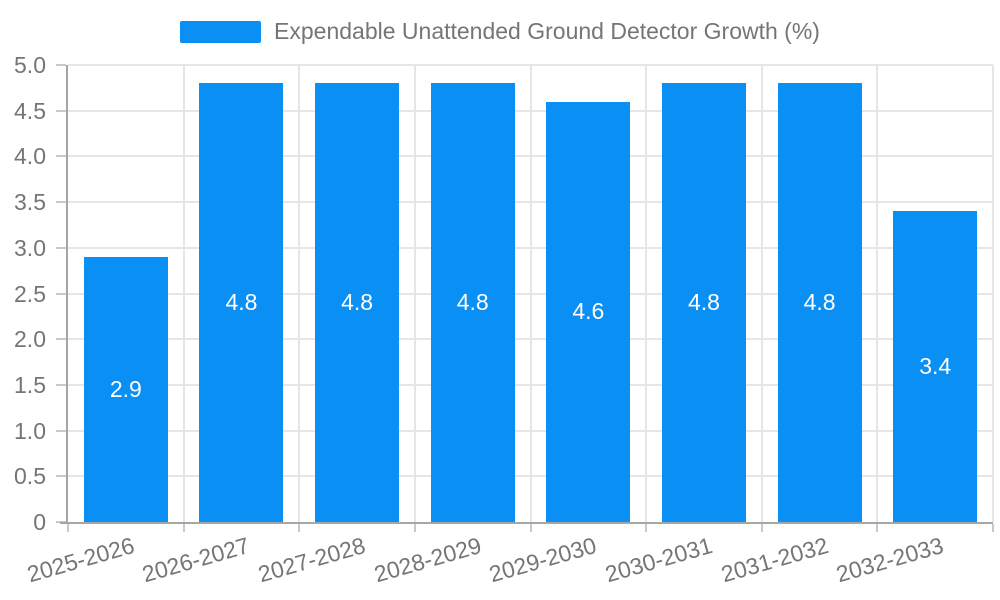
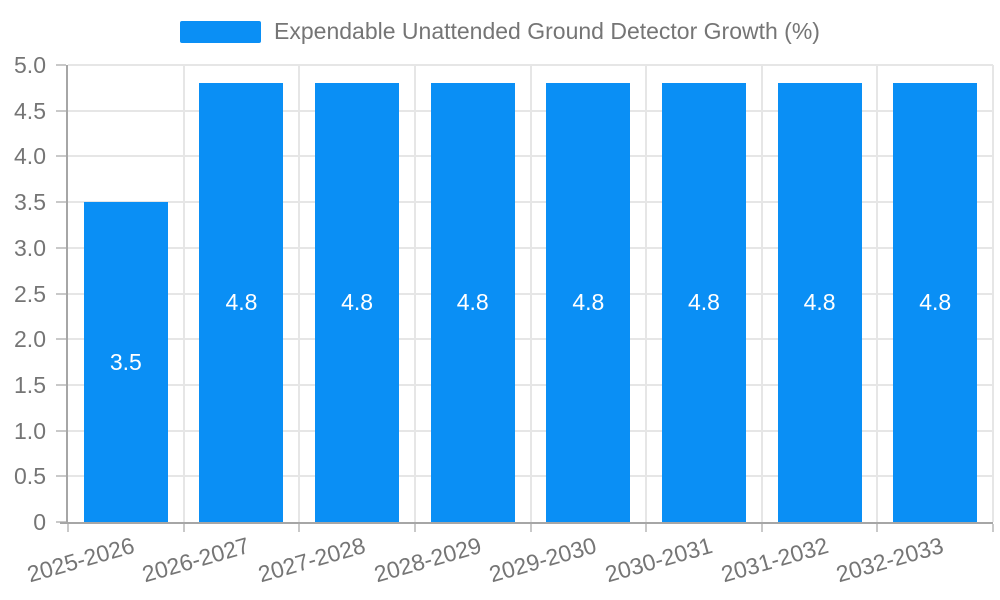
2025-2026: 2.9 -> 3.5
2029-2030: 4.6 -> 4.8
2032-2033: 3.4 -> 4.8
